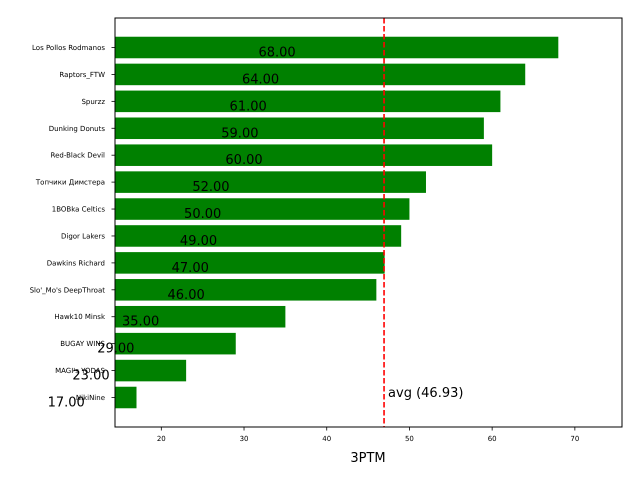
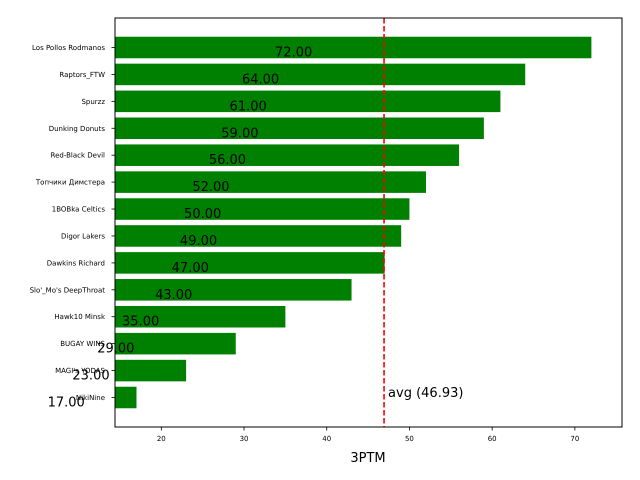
Los Pollos Rodmanos: 68.00 -> 72.00
Red-Black Devil: 60.00 -> 56.00
Slo'_Mo's DeepThroat: 46.00 -> 43.00
